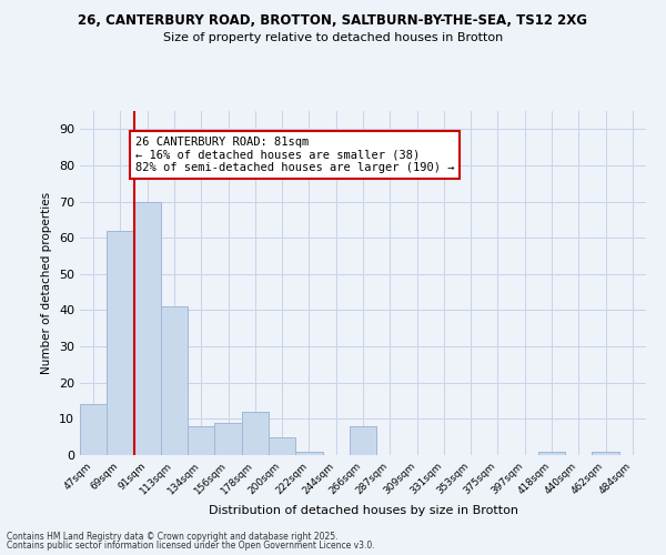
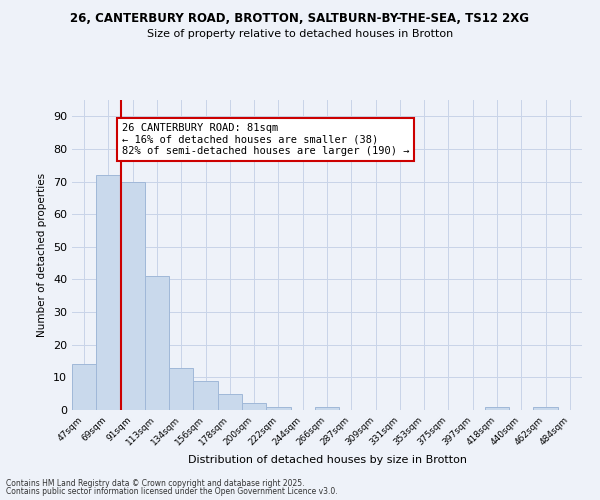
69sqm: 62 -> 72
134sqm: 8 -> 13
178sqm: 12 -> 5
200sqm: 5 -> 2
266sqm: 8 -> 1
